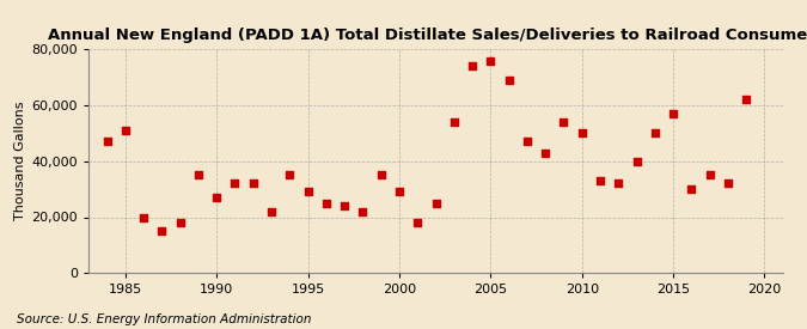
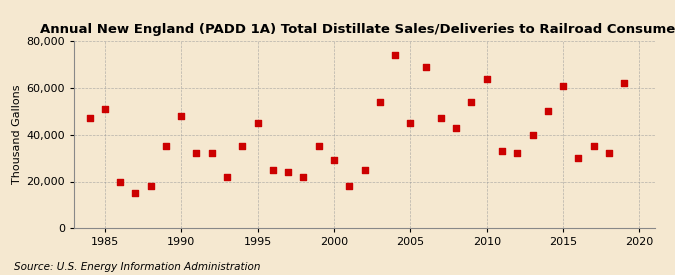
1990: 27,000 -> 48,000
1995: 29,000 -> 45,000
2005: 76,000 -> 45,000
2010: 50,000 -> 64,000
2015: 57,000 -> 61,000
